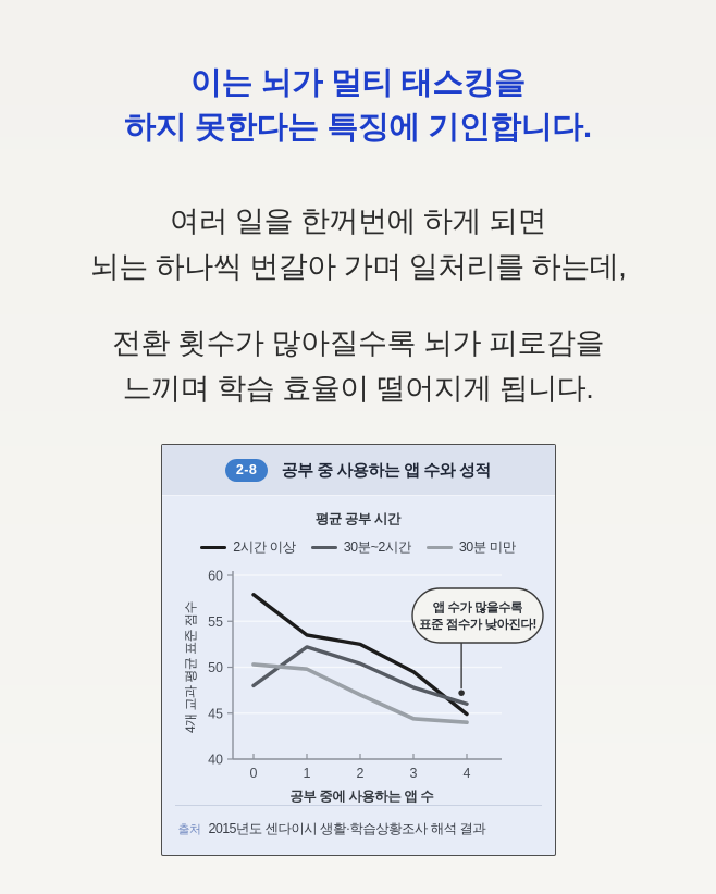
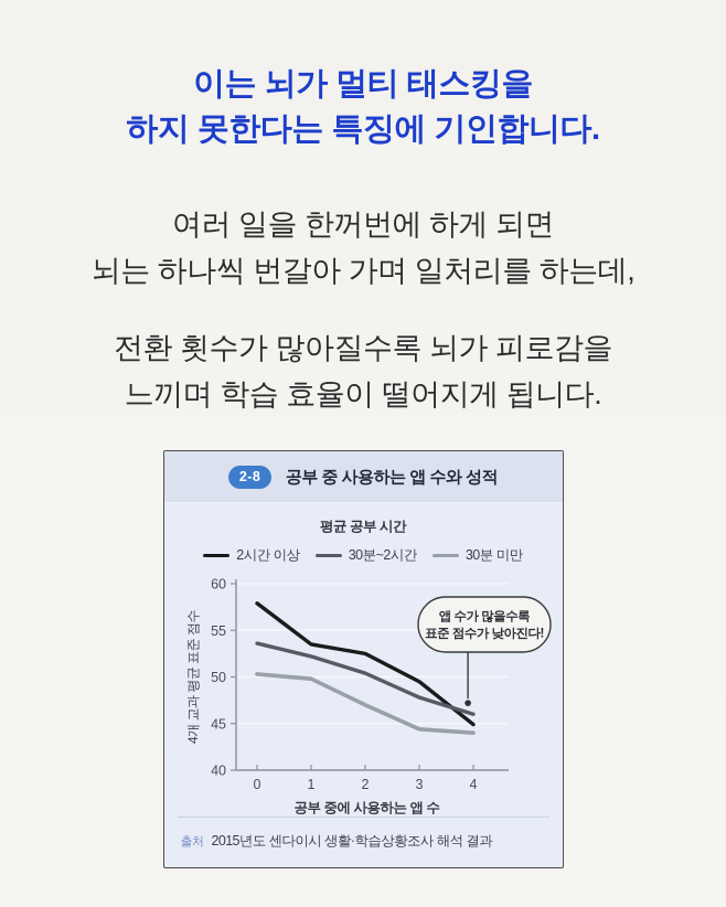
30분~2시간/0: 48 -> 54
